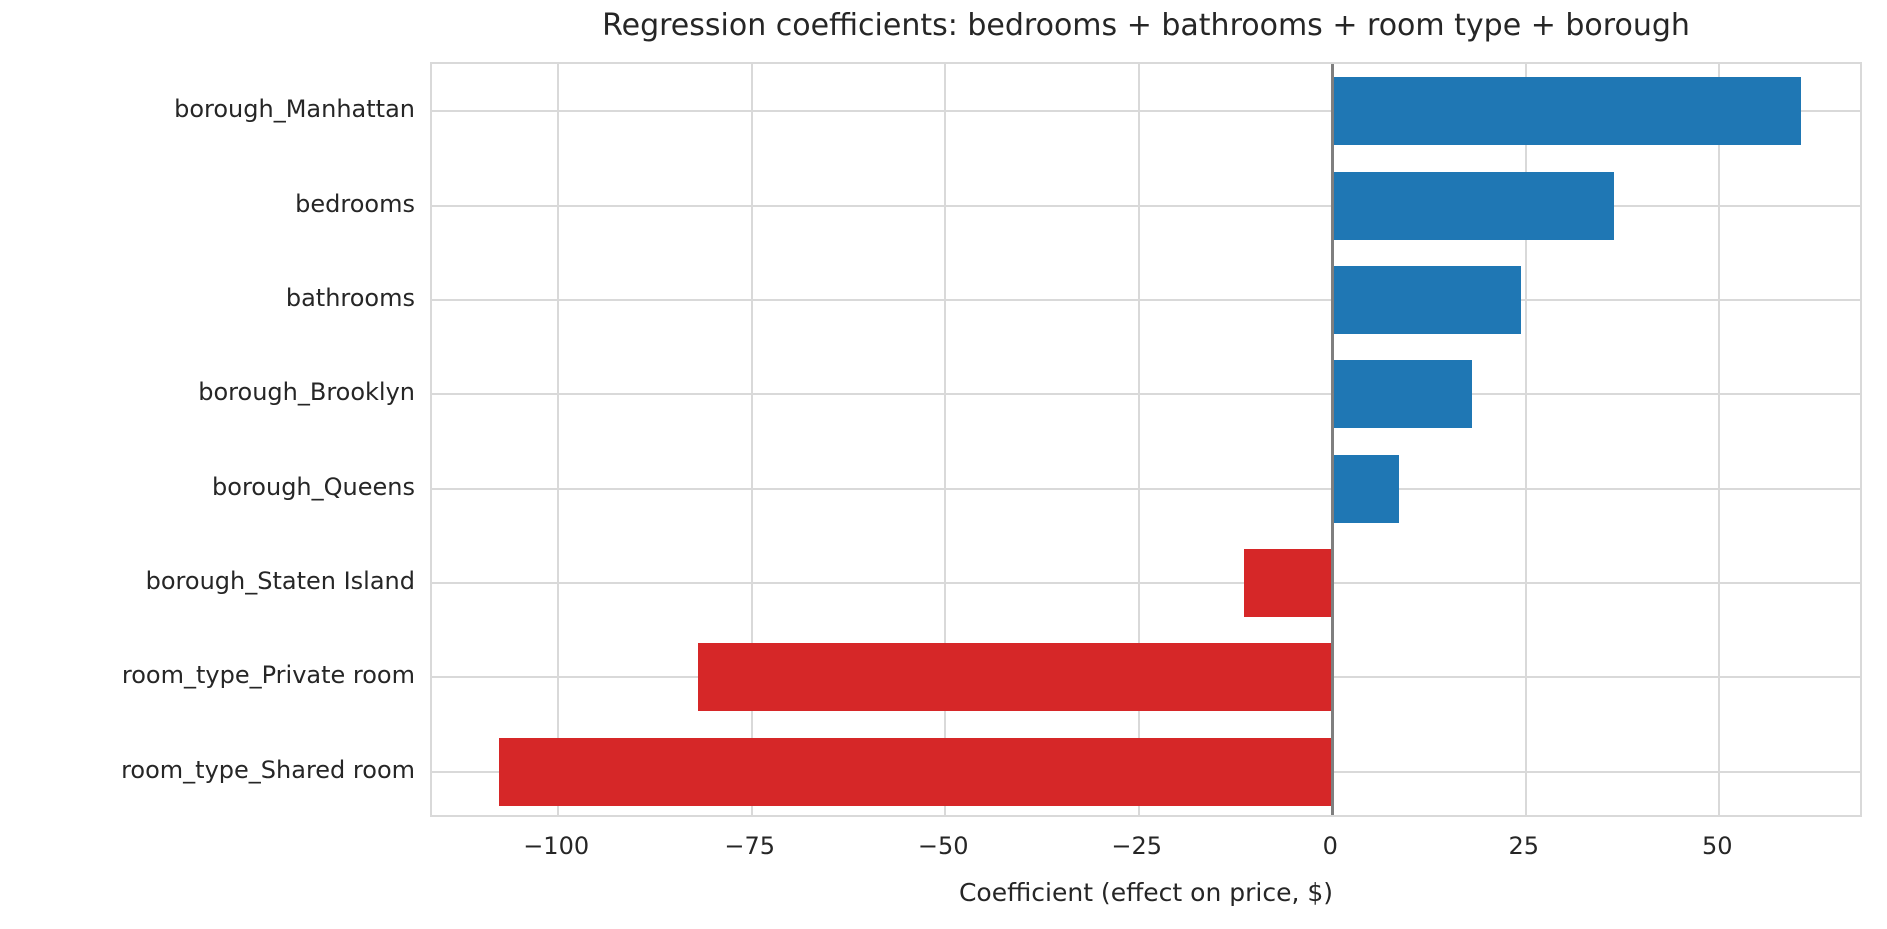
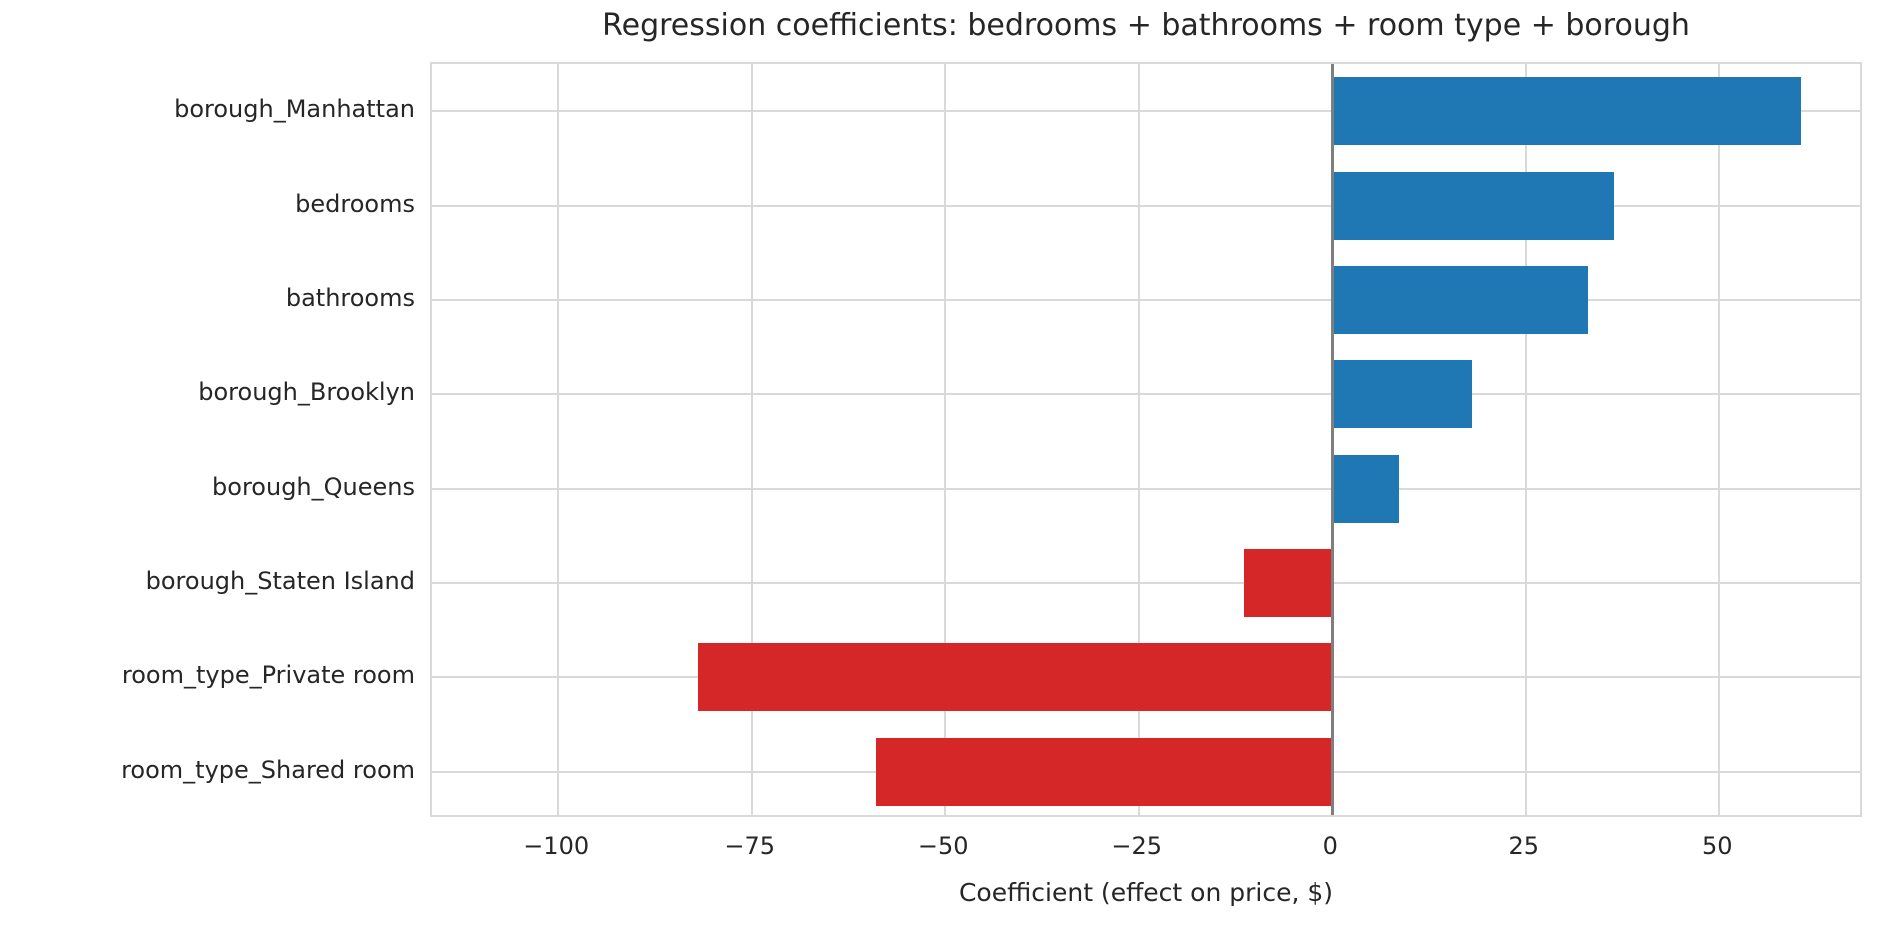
bathrooms: 24 -> 33
room_type_Shared room: -108 -> -59
